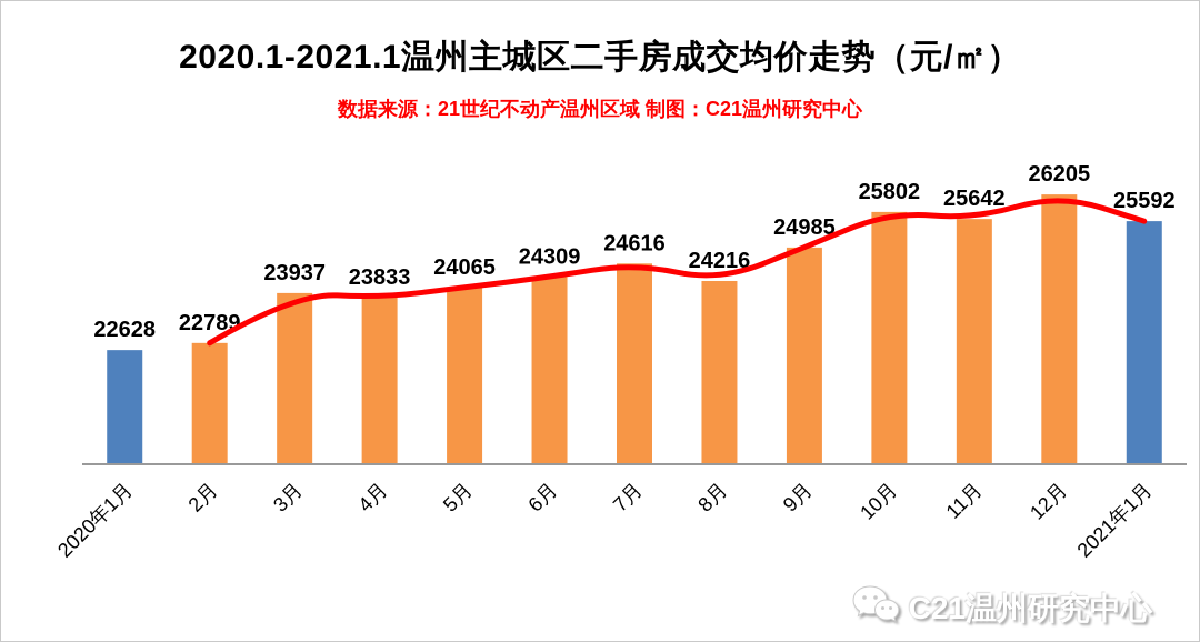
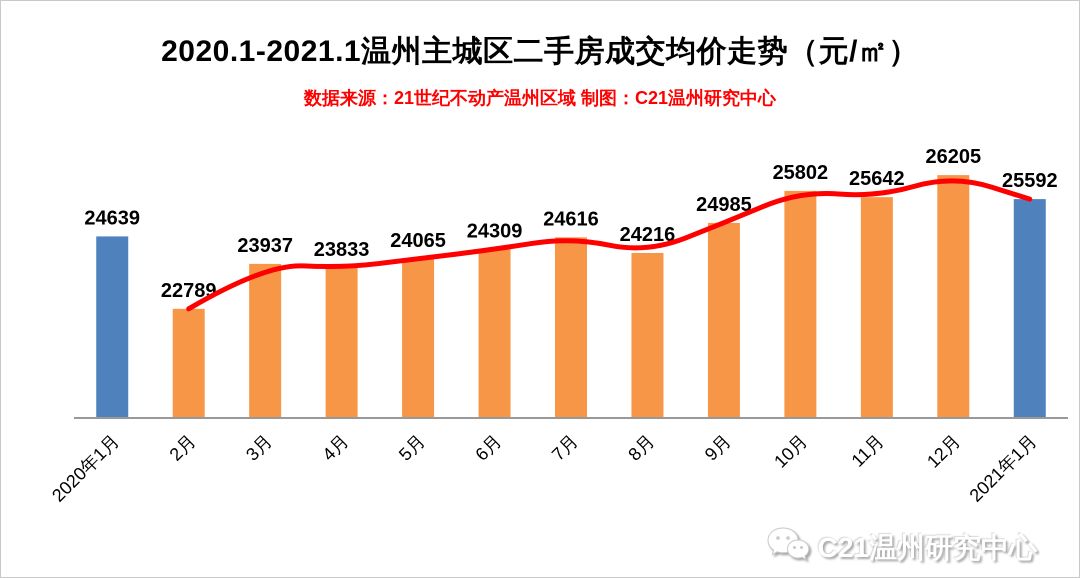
2020年1月: 22628 -> 24639
